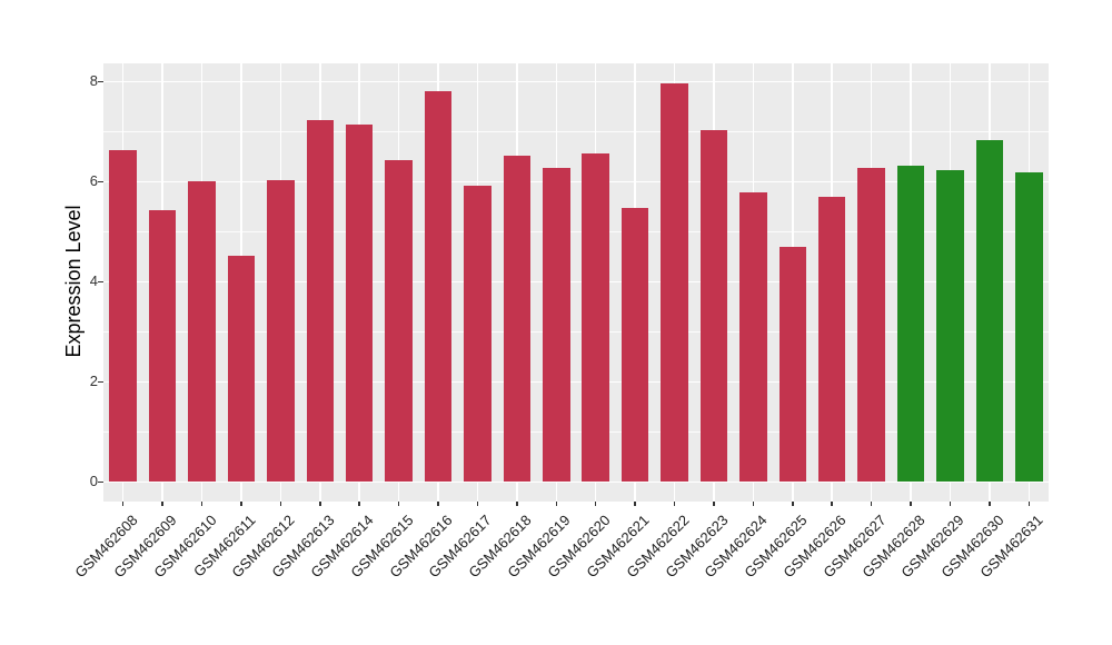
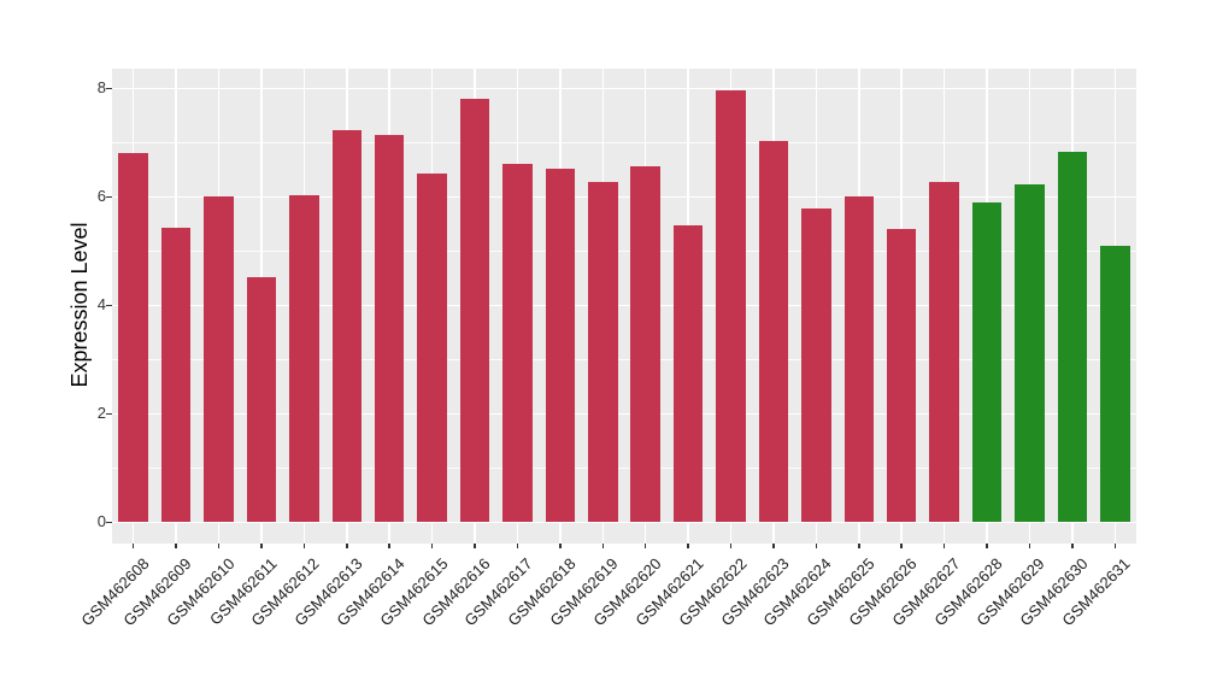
GSM462608: 6.6 -> 6.8
GSM462617: 5.9 -> 6.6
GSM462625: 4.7 -> 6.0
GSM462626: 5.7 -> 5.4
GSM462628: 6.3 -> 5.9
GSM462631: 6.2 -> 5.1
